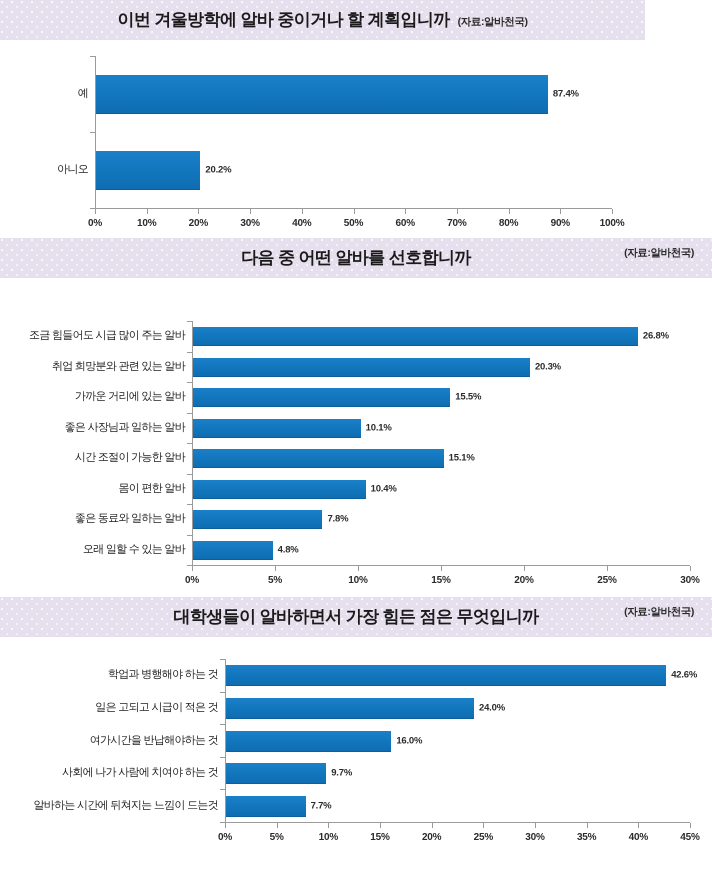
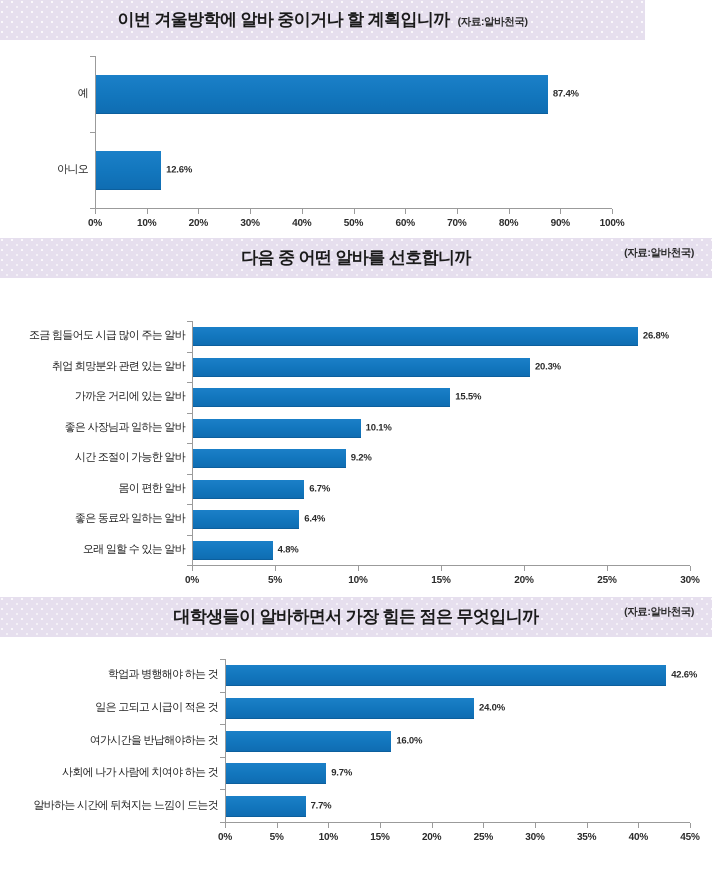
이번 겨울방학에 알바 중이거나 할 계획입니까/아니오: 20.2% -> 12.6%
다음 중 어떤 알바를 선호합니까/시간 조절이 가능한 알바: 15.1% -> 9.2%
다음 중 어떤 알바를 선호합니까/몸이 편한 알바: 10.4% -> 6.7%
다음 중 어떤 알바를 선호합니까/좋은 동료와 일하는 알바: 7.8% -> 6.4%
